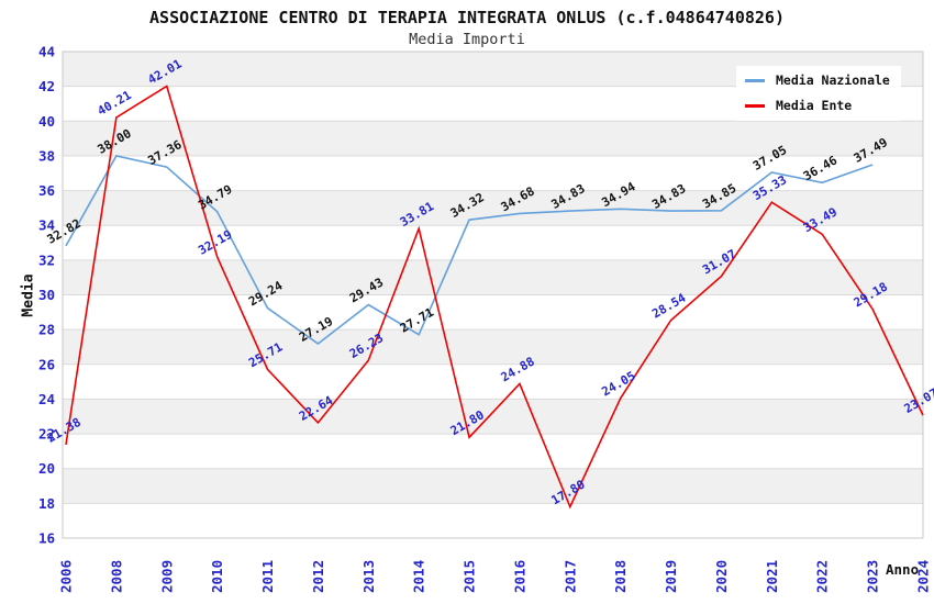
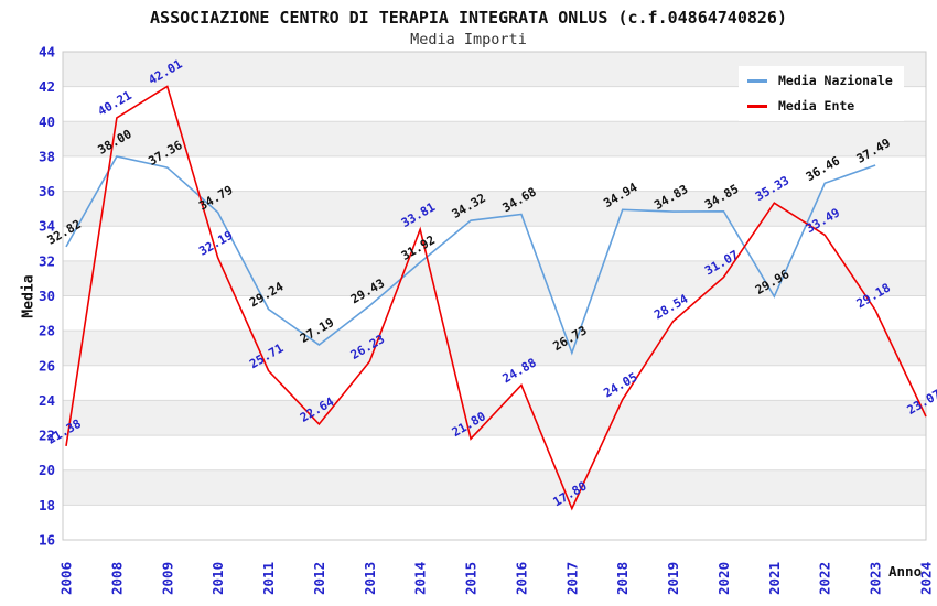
Media Nazionale/2014: 27.71 -> 31.92
Media Nazionale/2017: 34.83 -> 26.73
Media Nazionale/2021: 37.05 -> 29.96
